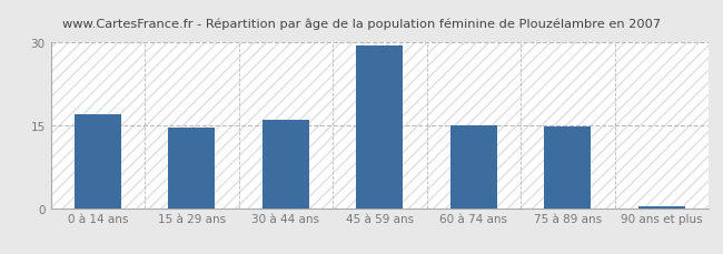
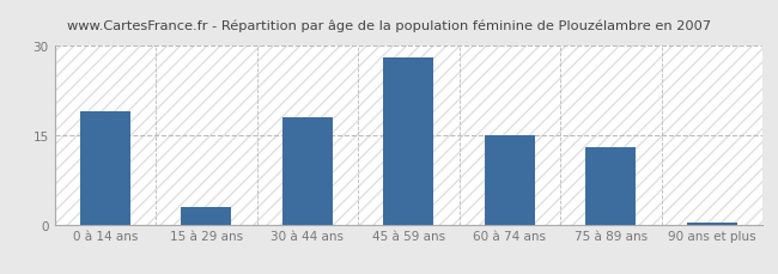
0 à 14 ans: 17.0 -> 19.0
15 à 29 ans: 14.5 -> 3.0
30 à 44 ans: 16.0 -> 18.0
45 à 59 ans: 29.5 -> 28.0
75 à 89 ans: 14.7 -> 13.0
